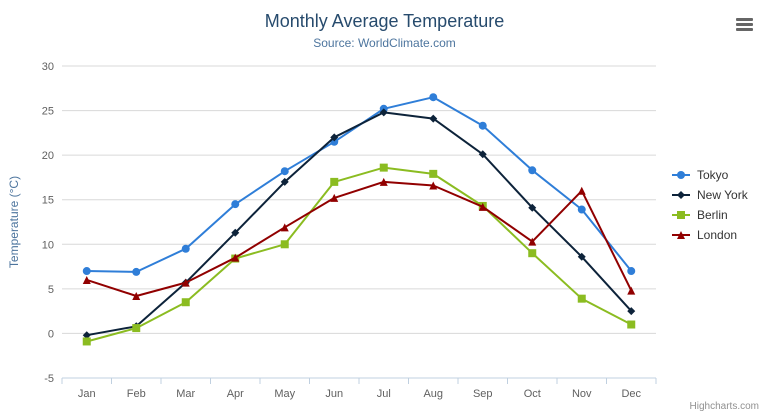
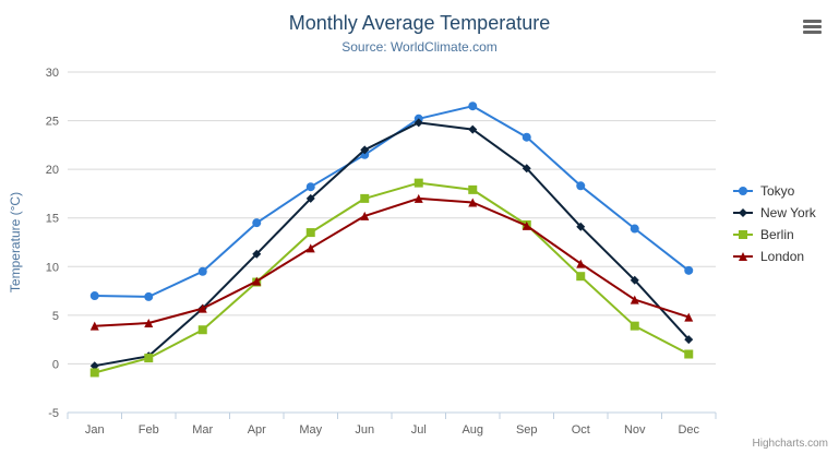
London/Jan: 6 -> 4
Berlin/May: 10 -> 14
London/Nov: 16 -> 7
Tokyo/Dec: 7 -> 10
